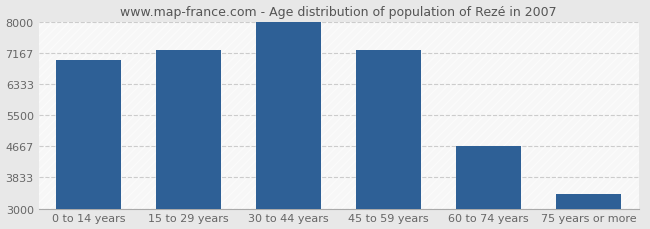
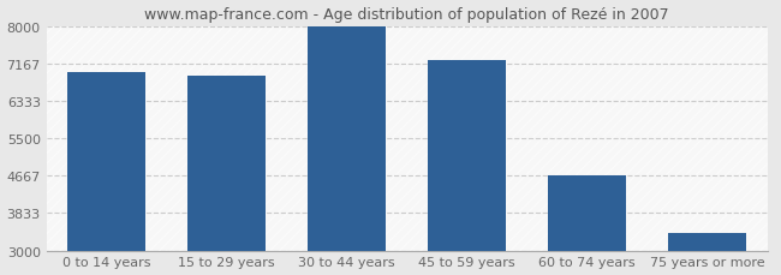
15 to 29 years: 7230 -> 6900
